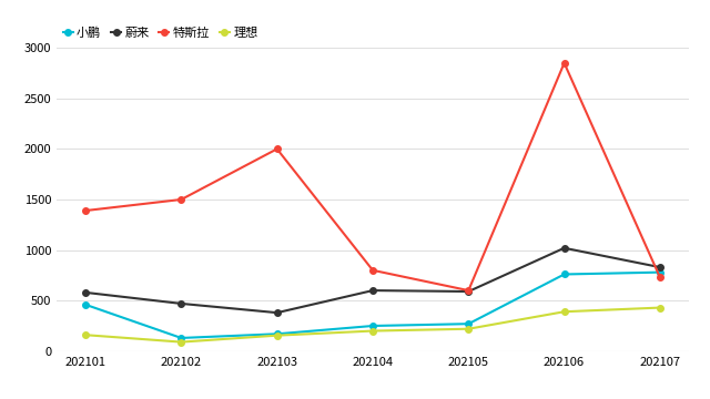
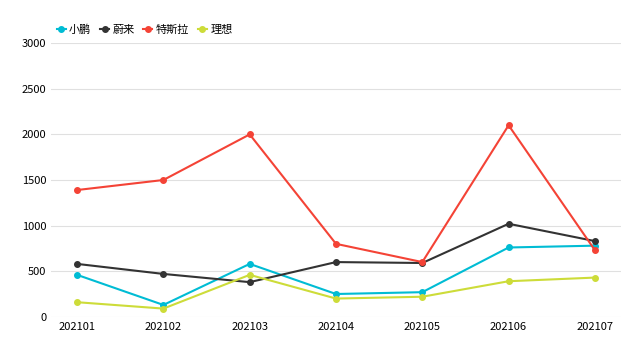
小鹏/202103: 170 -> 580
理想/202103: 160 -> 460
特斯拉/202106: 2850 -> 2100
